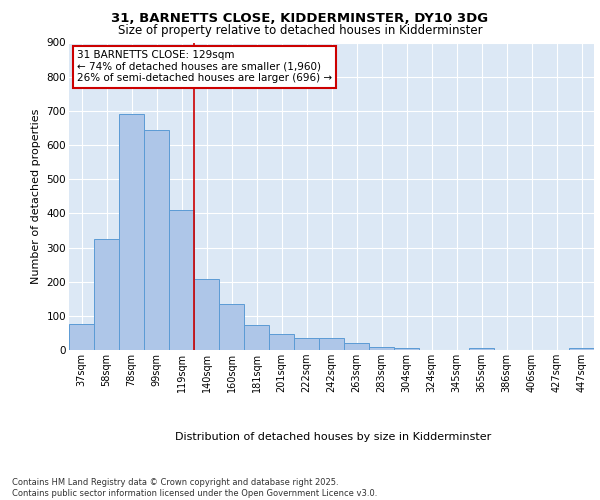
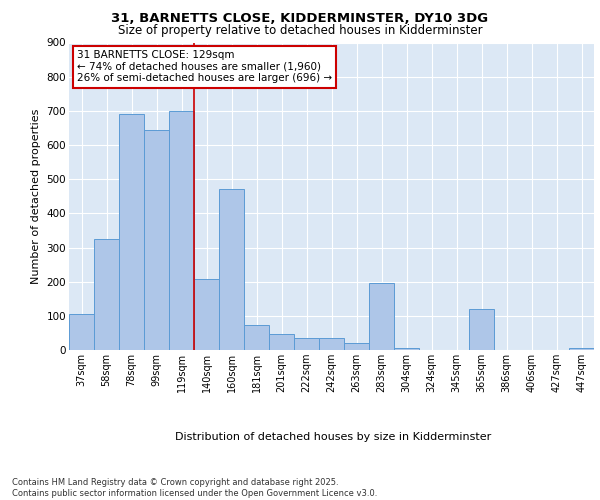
37sqm: 75 -> 105
119sqm: 410 -> 700
160sqm: 135 -> 470
283sqm: 10 -> 195
365sqm: 5 -> 120
